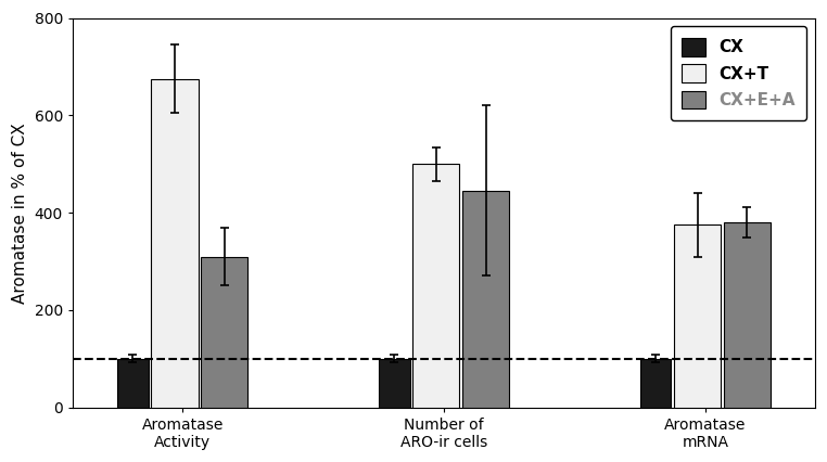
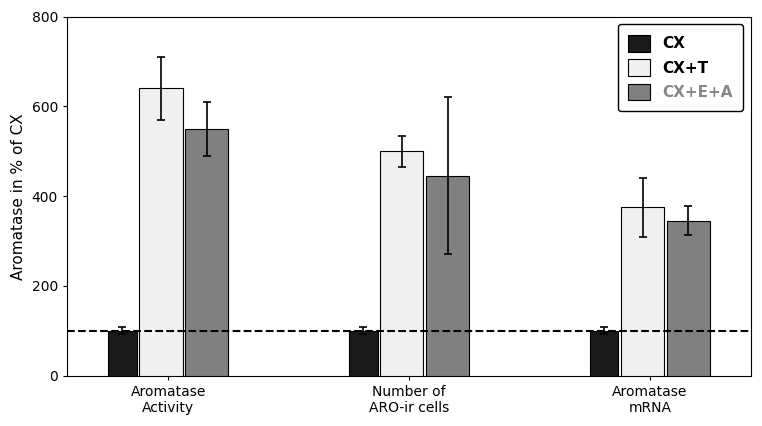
CX+T/Aromatase Activity: 675 -> 640
CX+E+A/Aromatase Activity: 310 -> 550
CX+E+A/Aromatase mRNA: 380 -> 345
